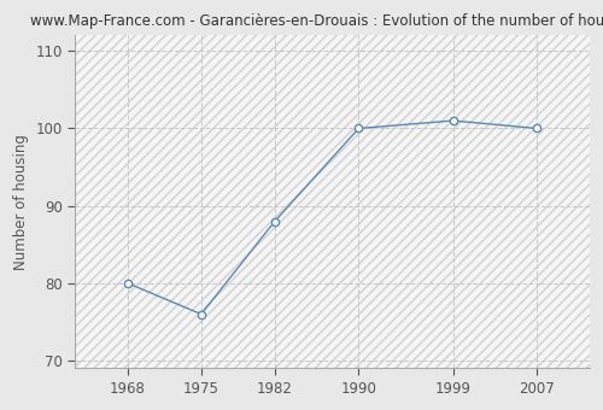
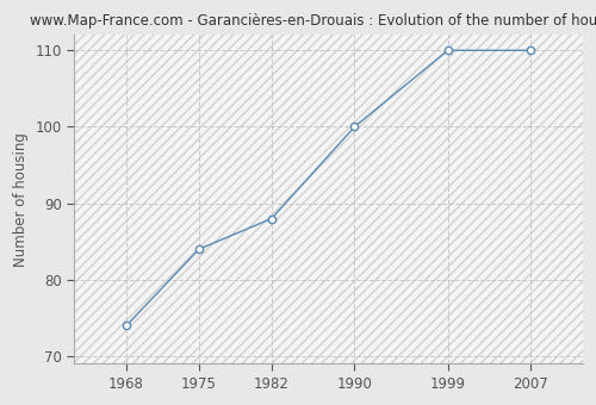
1968: 80 -> 74
1975: 76 -> 84
1999: 101 -> 110
2007: 100 -> 110
